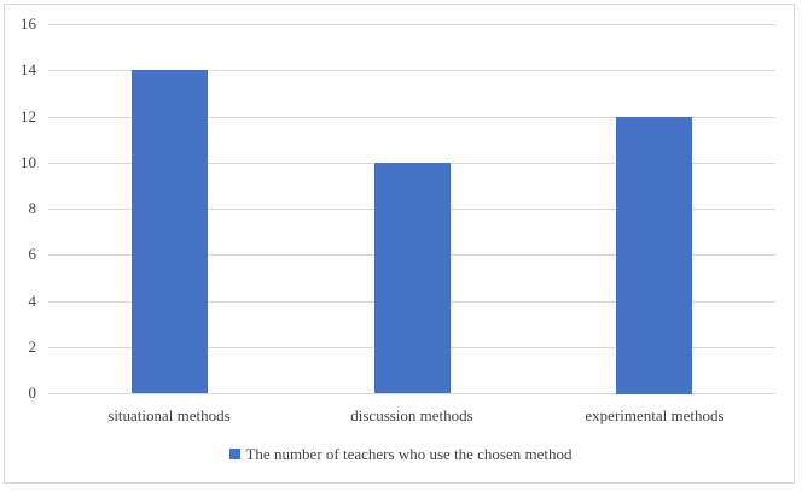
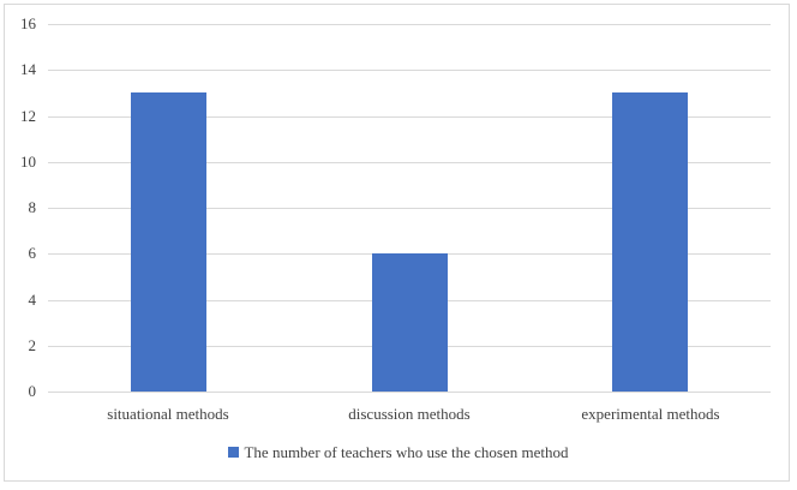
situational methods: 14 -> 13
discussion methods: 10 -> 6
experimental methods: 12 -> 13
